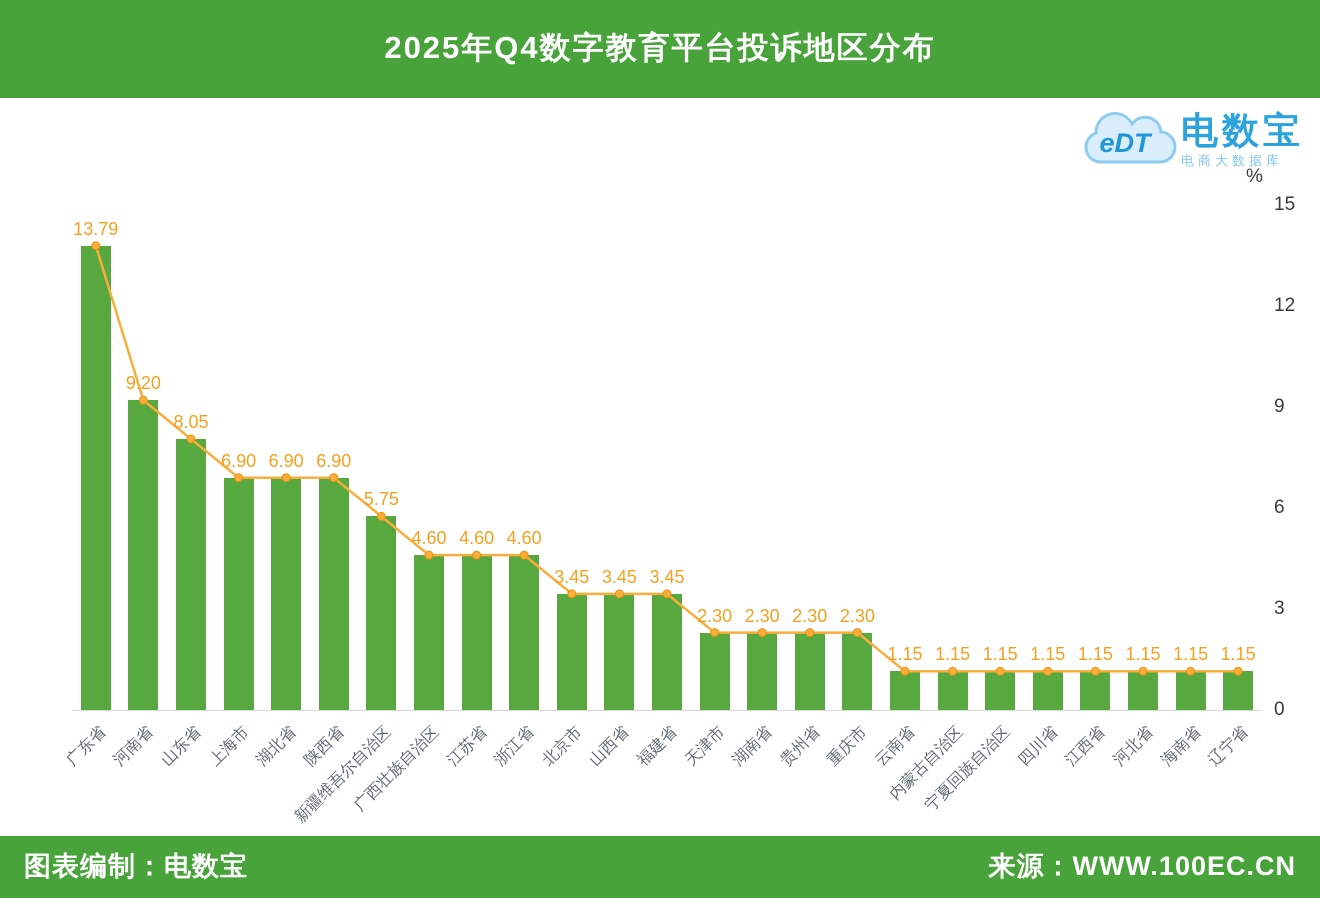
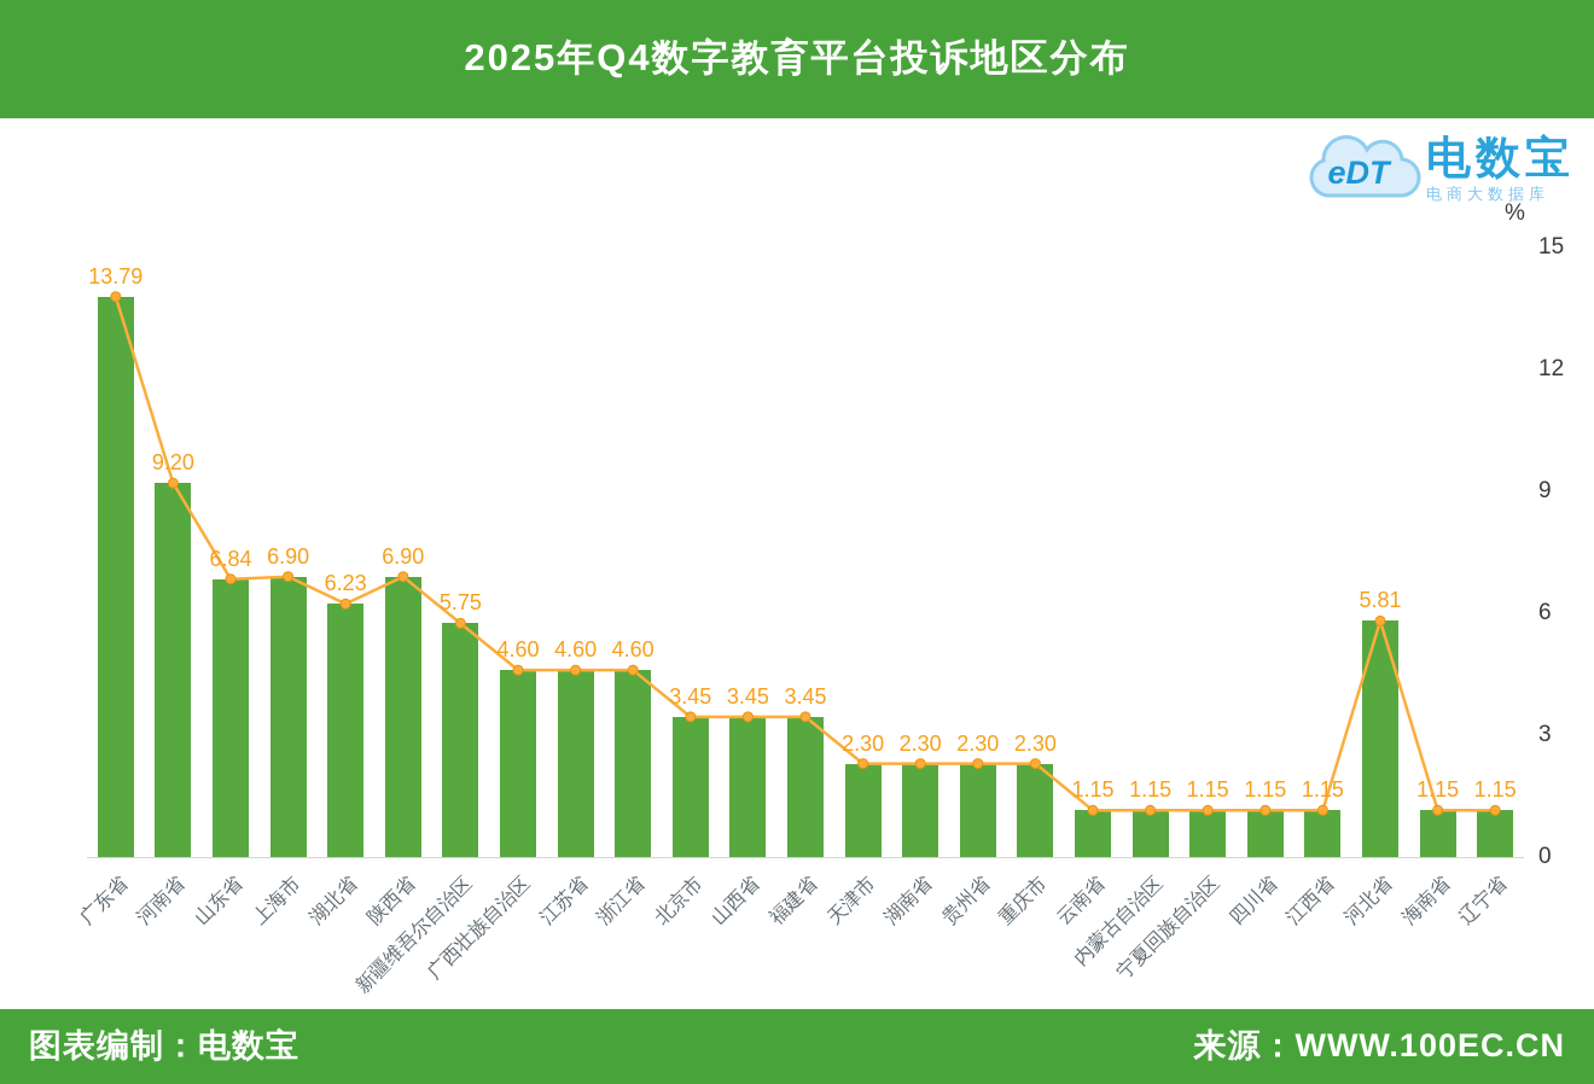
山东省: 8.05 -> 6.84
湖北省: 6.90 -> 6.23
河北省: 1.15 -> 5.81
